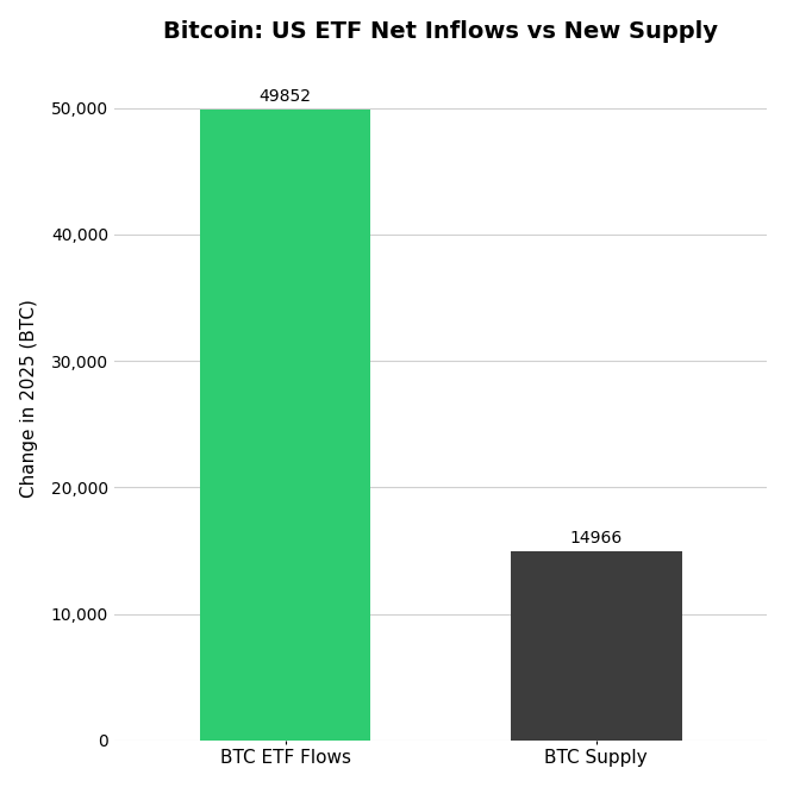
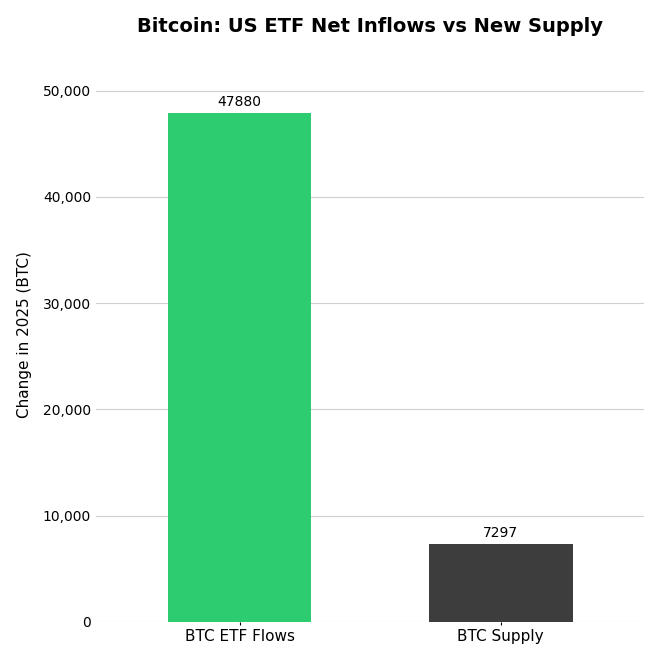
BTC ETF Flows: 49852 -> 47880
BTC Supply: 14966 -> 7297
